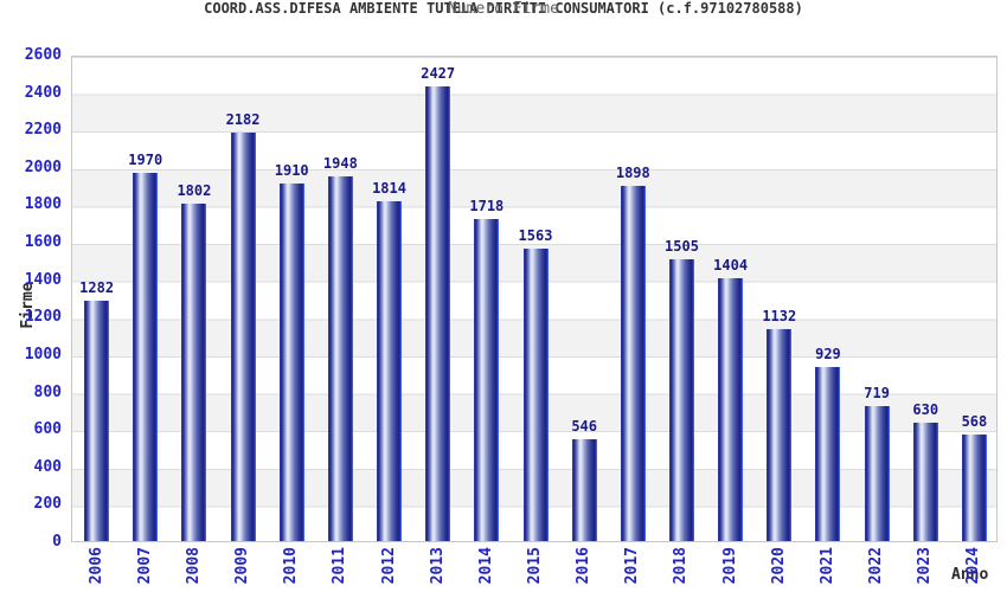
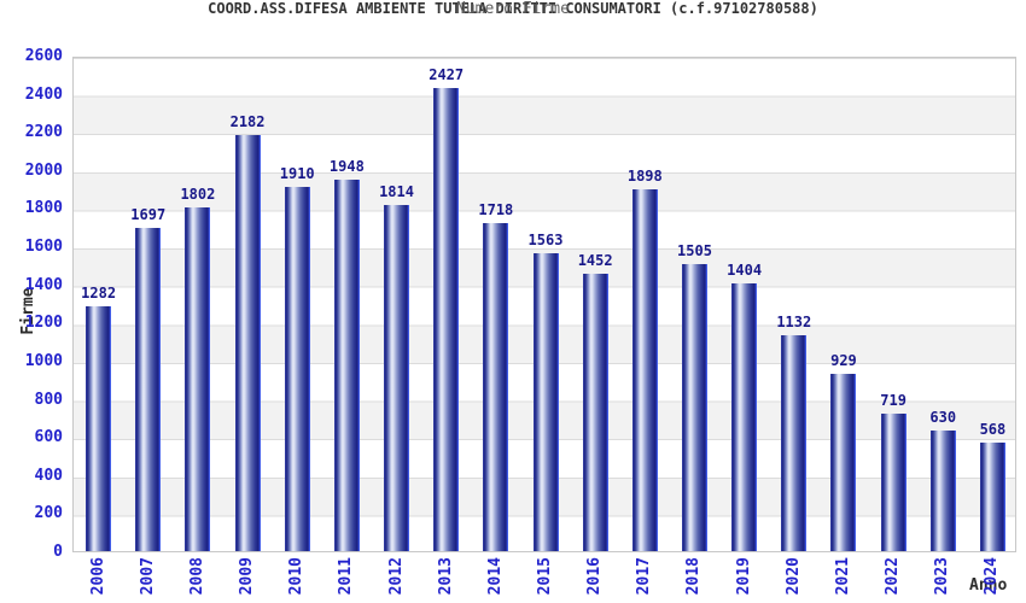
2007: 1970 -> 1697
2016: 546 -> 1452
